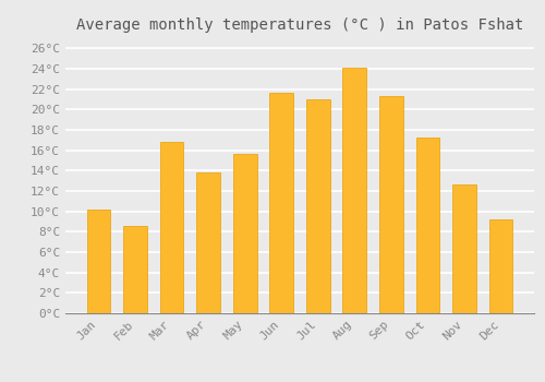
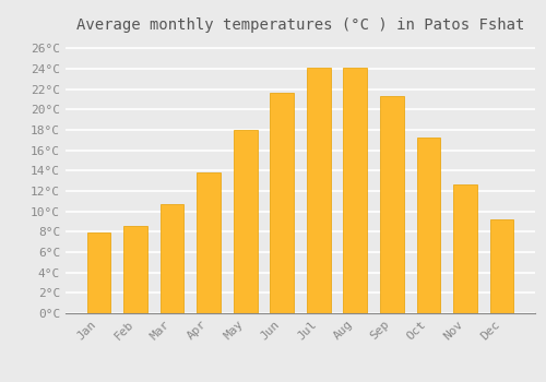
Jan: 10.2°C -> 7.9°C
Mar: 16.8°C -> 10.7°C
May: 15.6°C -> 18.0°C
Jul: 21.0°C -> 24.1°C
